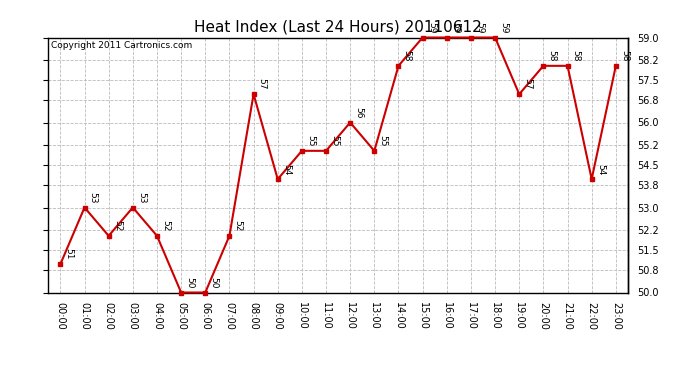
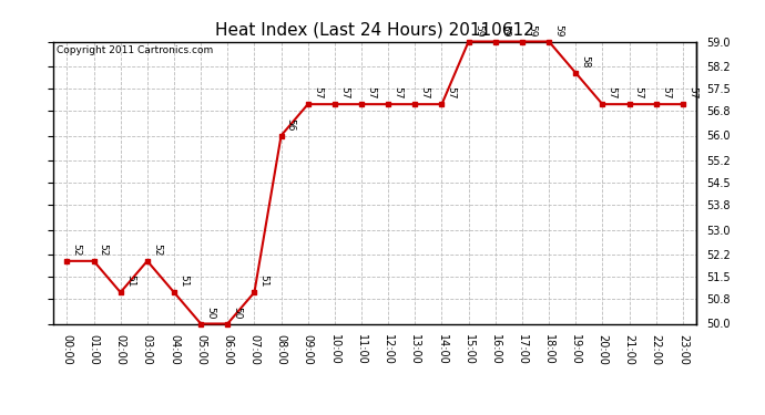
00:00: 51 -> 52
01:00: 53 -> 52
02:00: 52 -> 51
03:00: 53 -> 52
04:00: 52 -> 51
07:00: 52 -> 51
08:00: 57 -> 56
09:00: 54 -> 57
10:00: 55 -> 57
11:00: 55 -> 57
12:00: 56 -> 57
13:00: 55 -> 57
14:00: 58 -> 57
19:00: 57 -> 58
20:00: 58 -> 57
21:00: 58 -> 57
22:00: 54 -> 57
23:00: 58 -> 57
